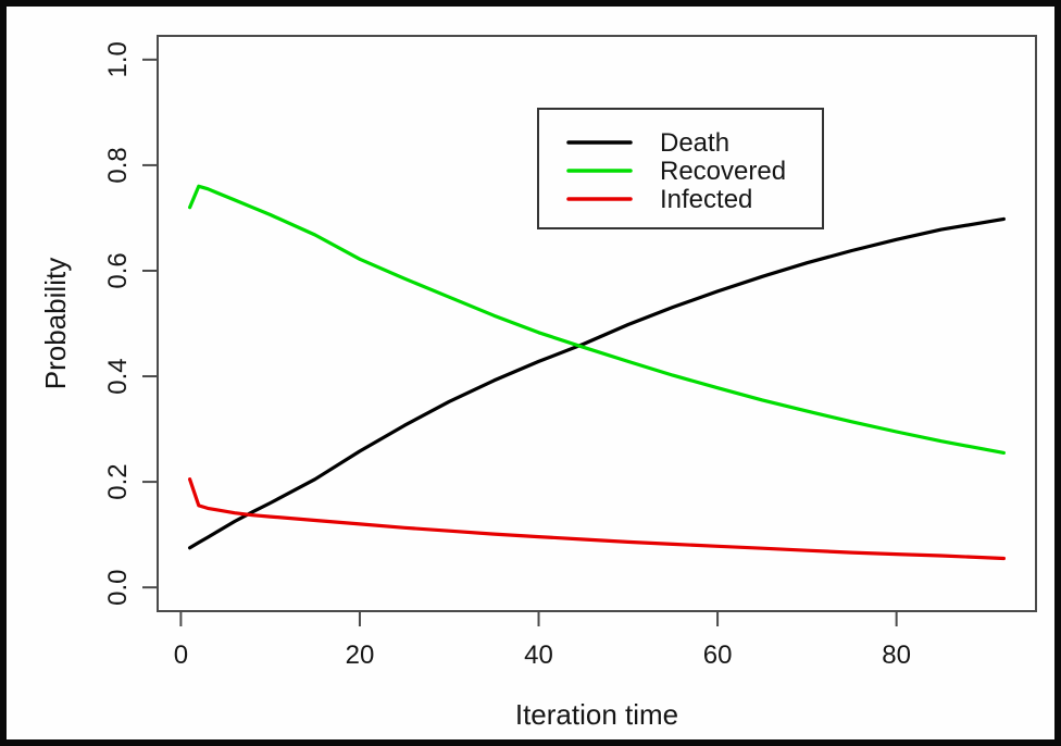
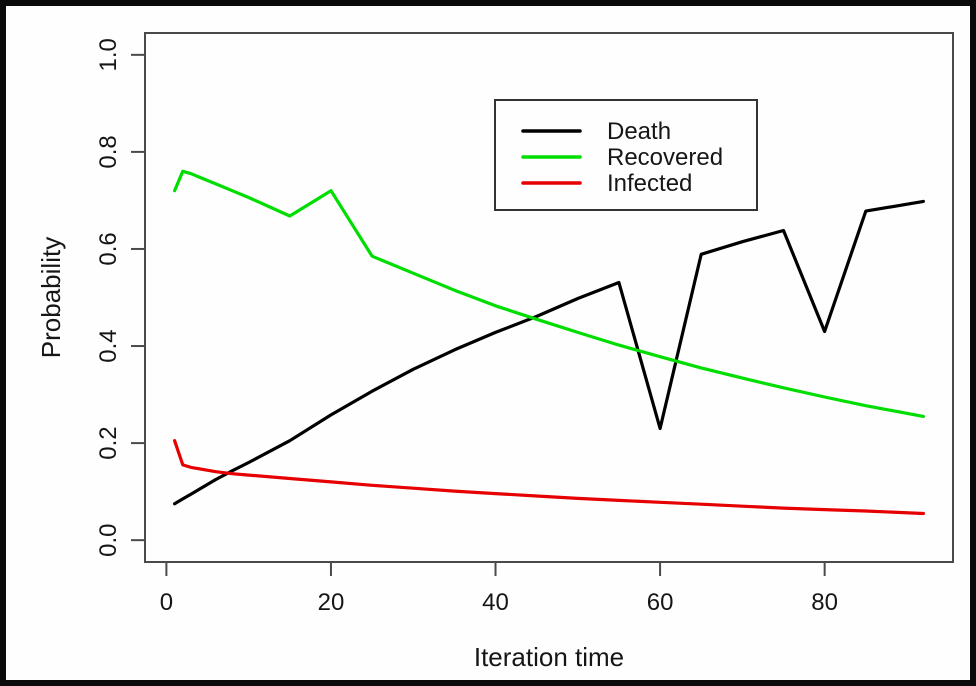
Recovered/20: 0.62 -> 0.72
Death/60: 0.56 -> 0.23
Death/80: 0.66 -> 0.43
